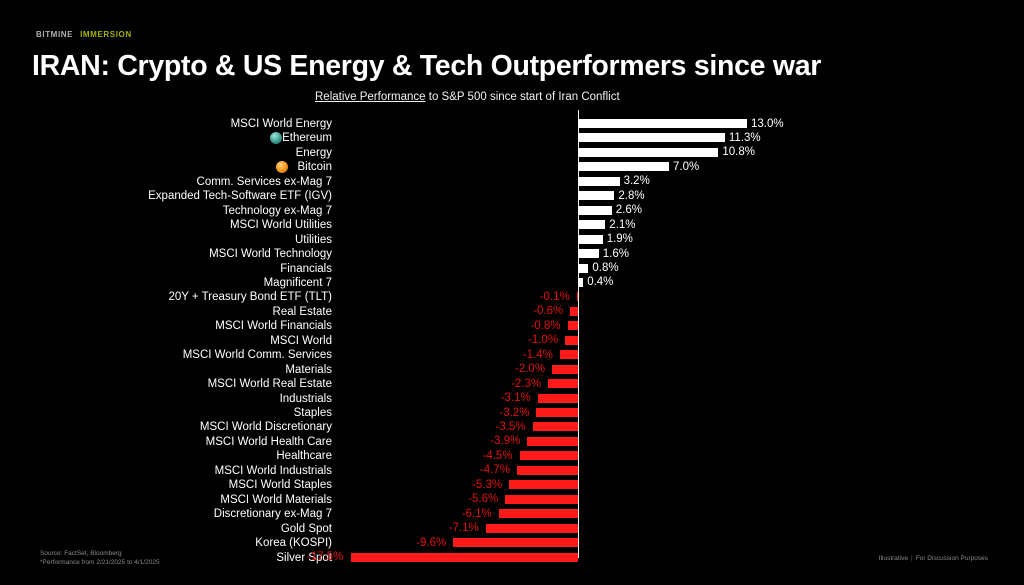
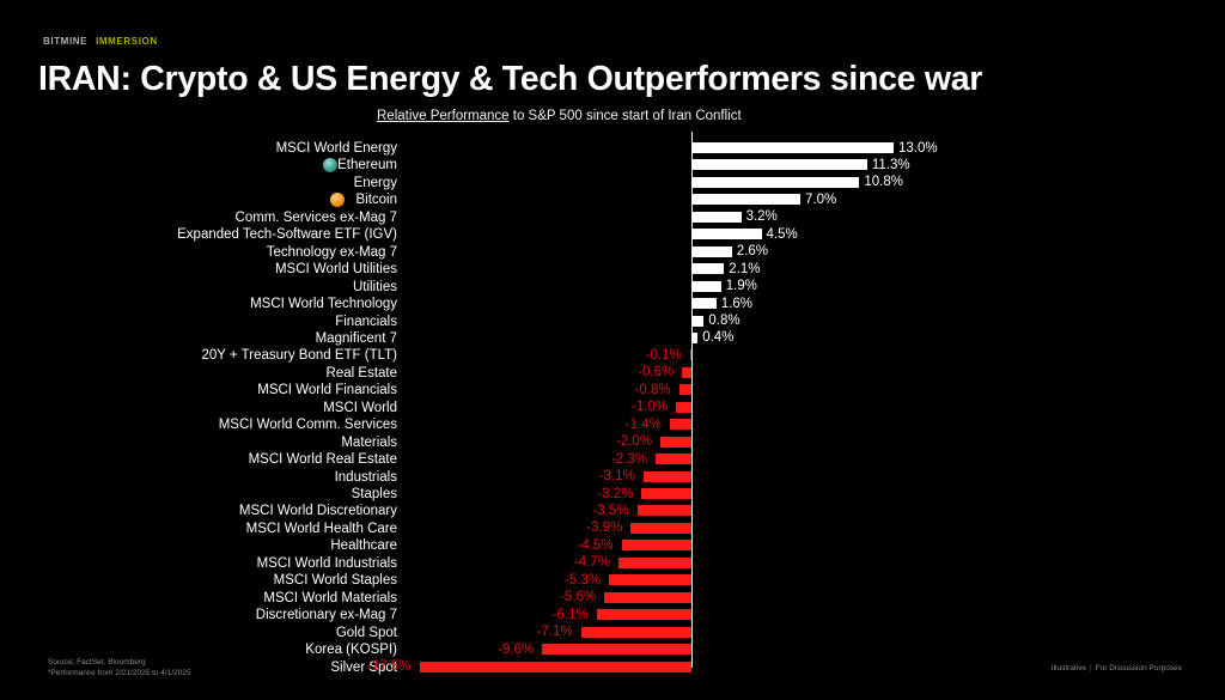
Expanded Tech-Software ETF (IGV): 2.8% -> 4.5%
